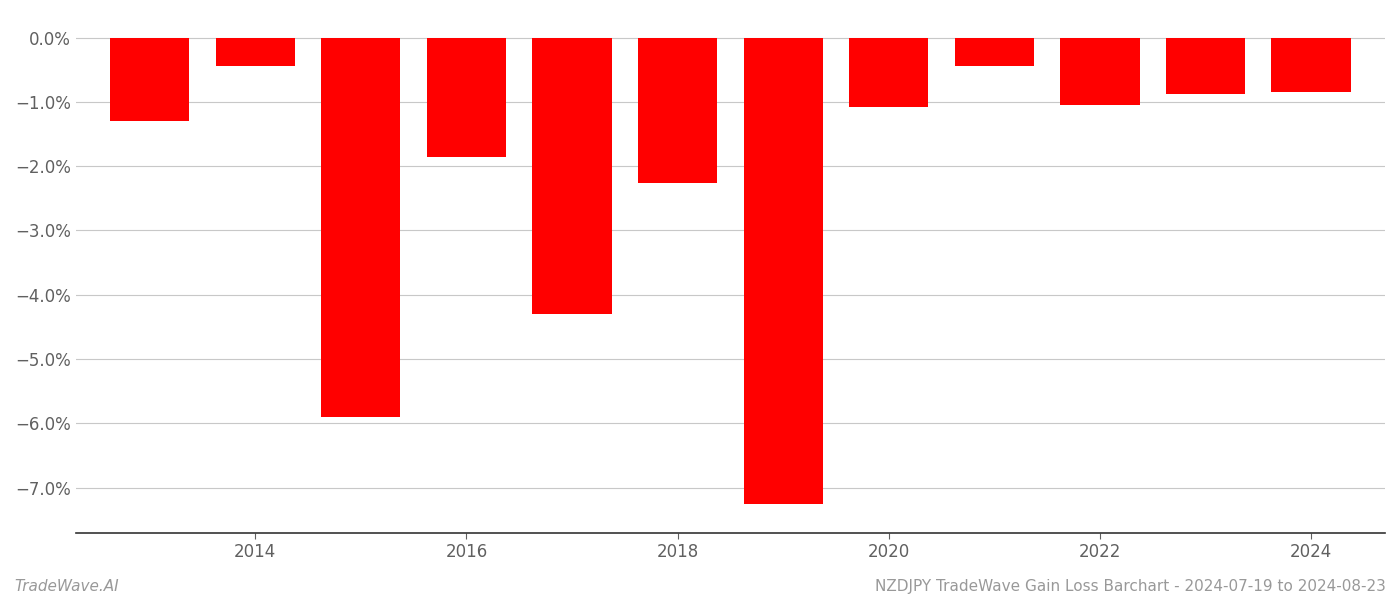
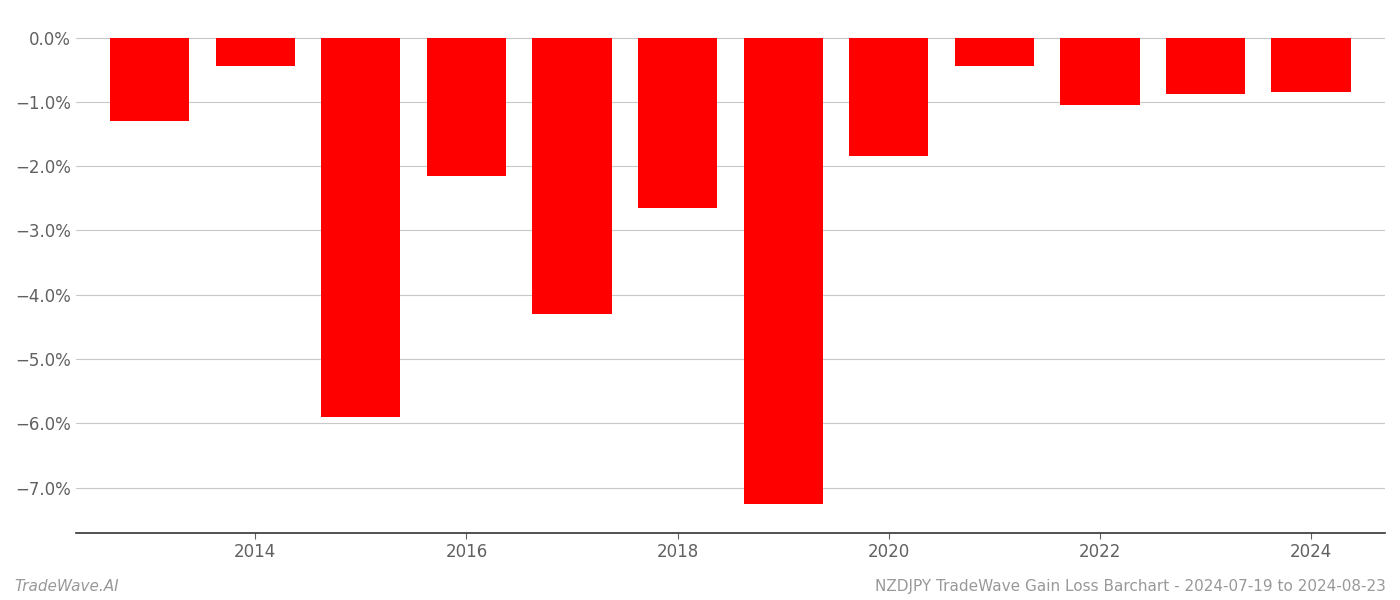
2016: -1.86% -> -2.15%
2018: -2.26% -> -2.65%
2020: -1.08% -> -1.85%
